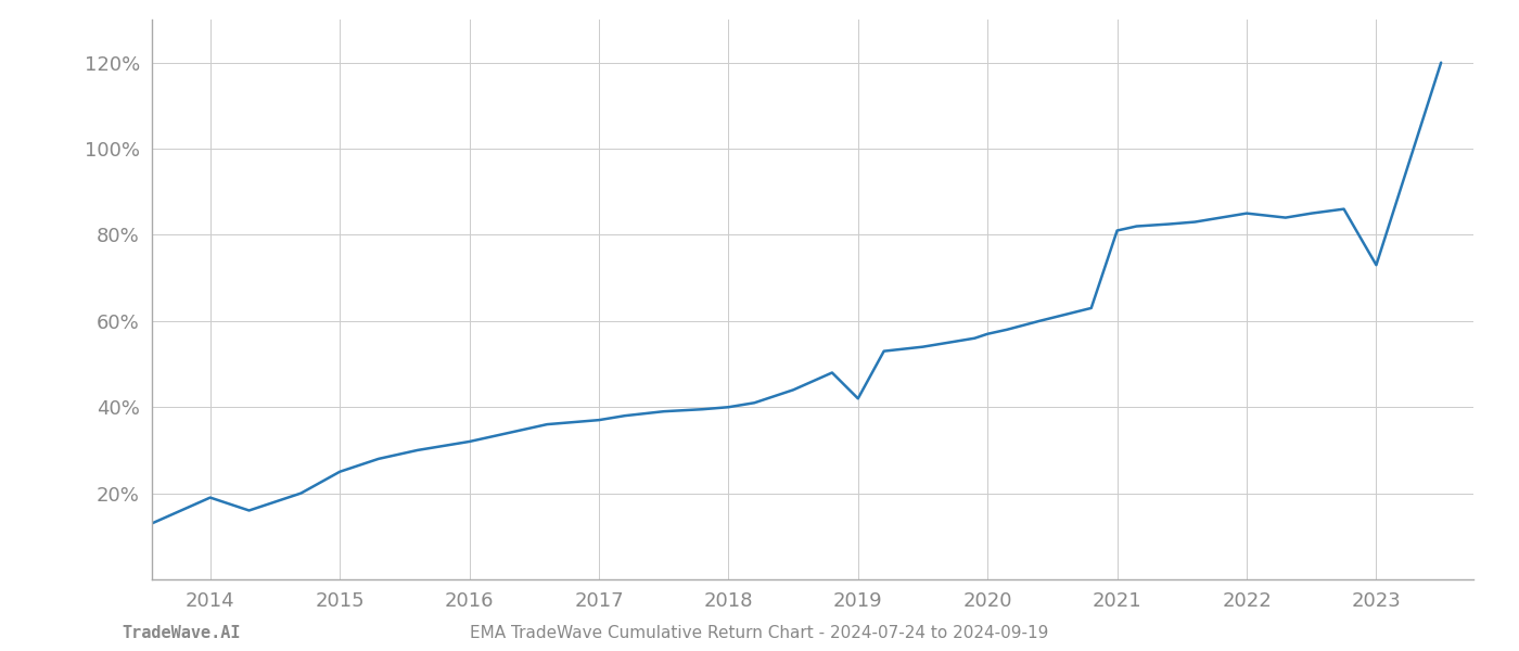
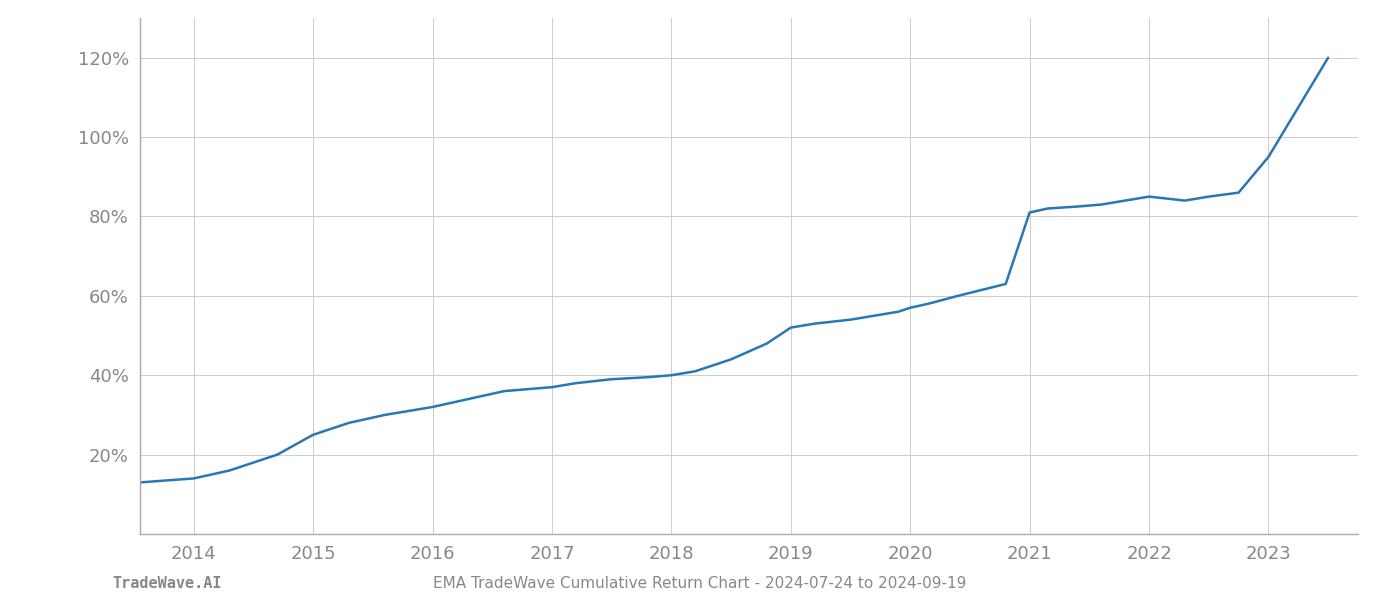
2014: 19.0% -> 14.0%
2019: 42.0% -> 52.0%
2023: 73.0% -> 95.0%
